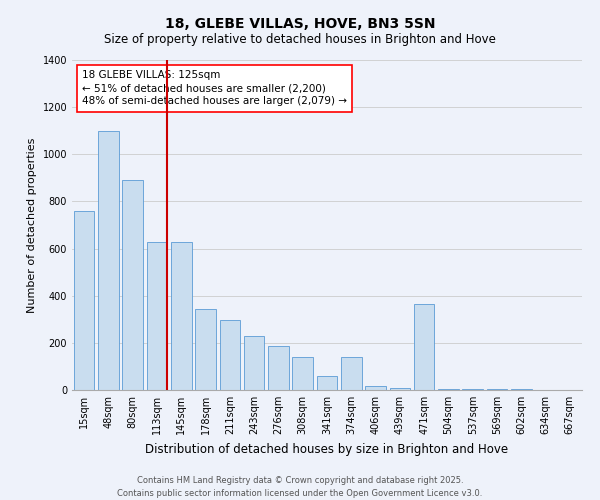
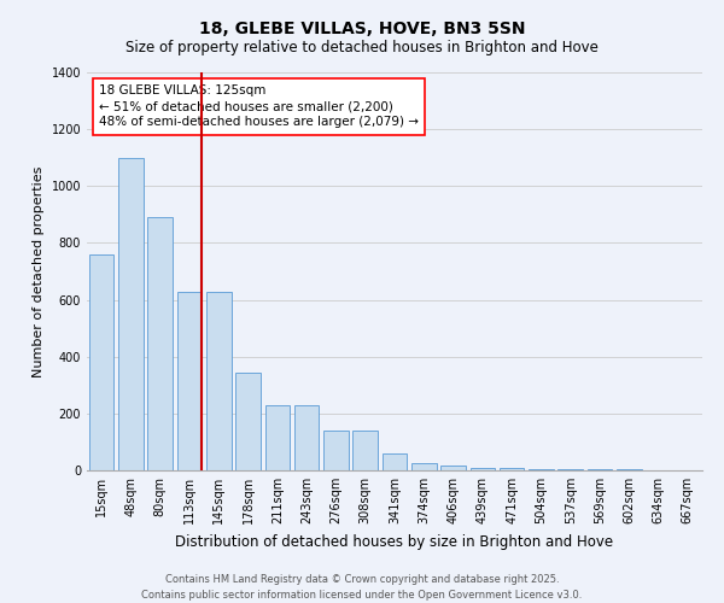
211sqm: 295 -> 230
276sqm: 185 -> 140
374sqm: 140 -> 25
471sqm: 365 -> 8
